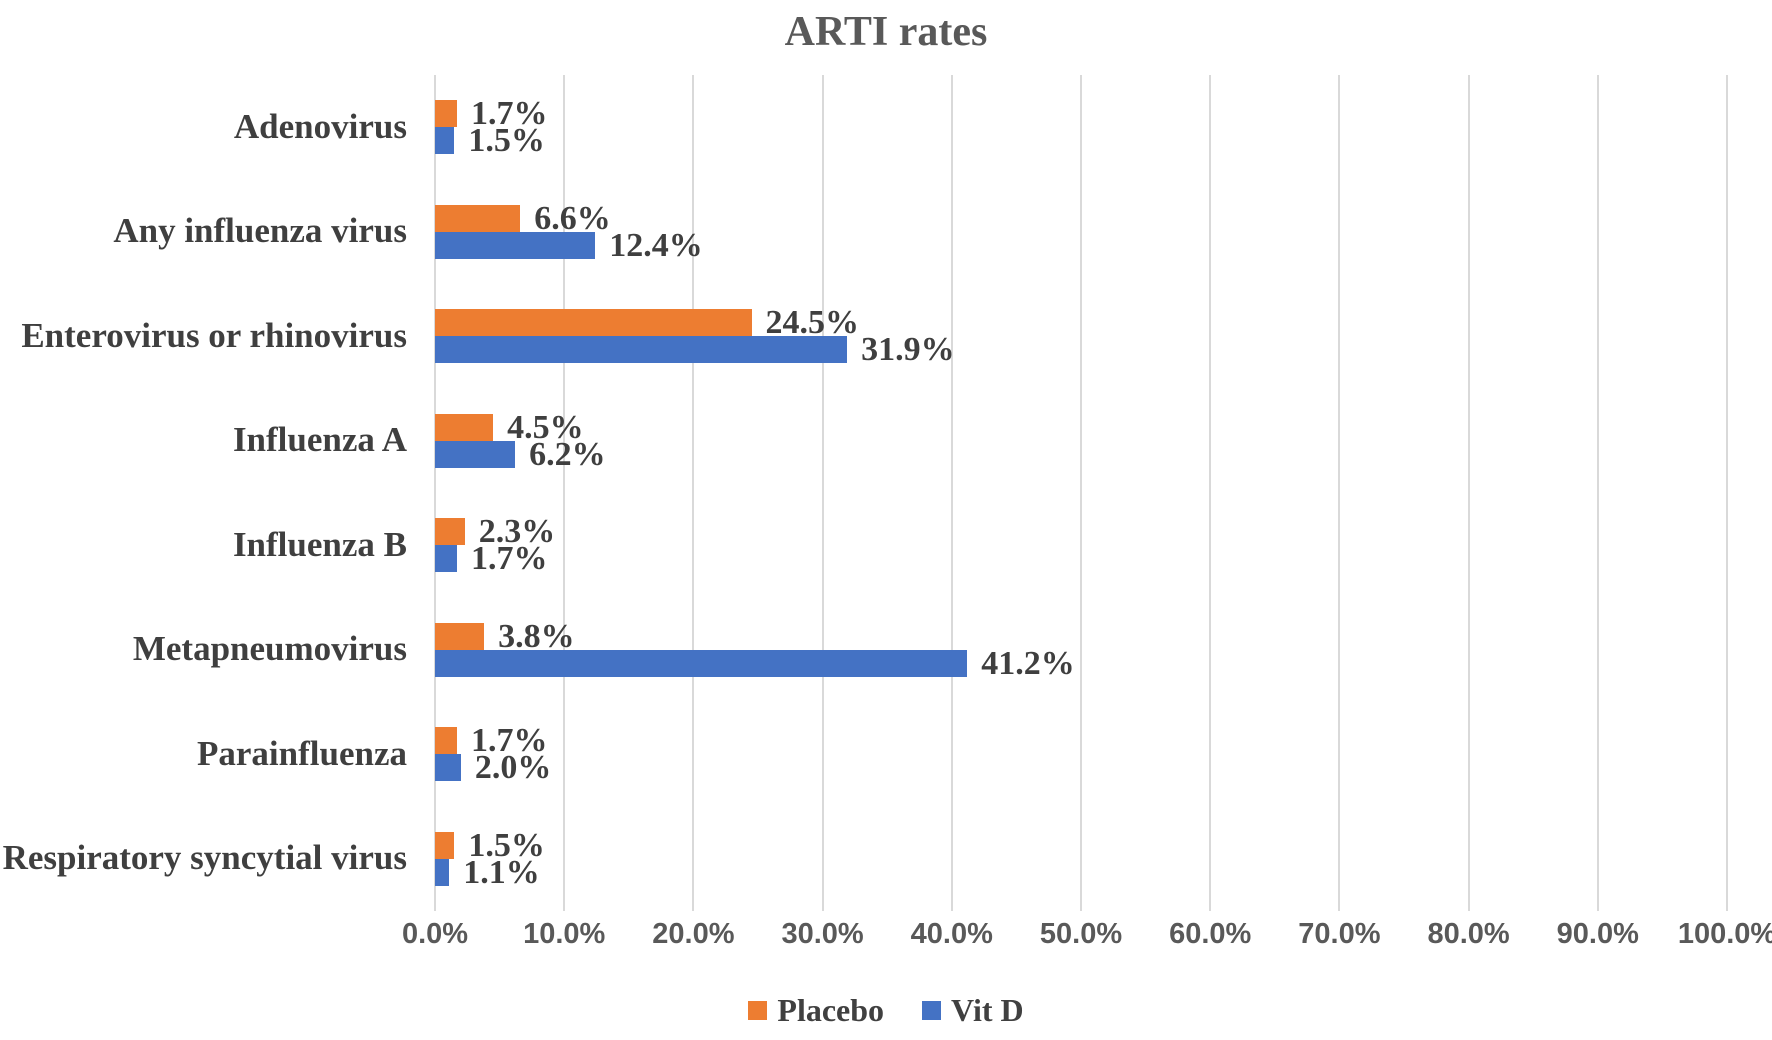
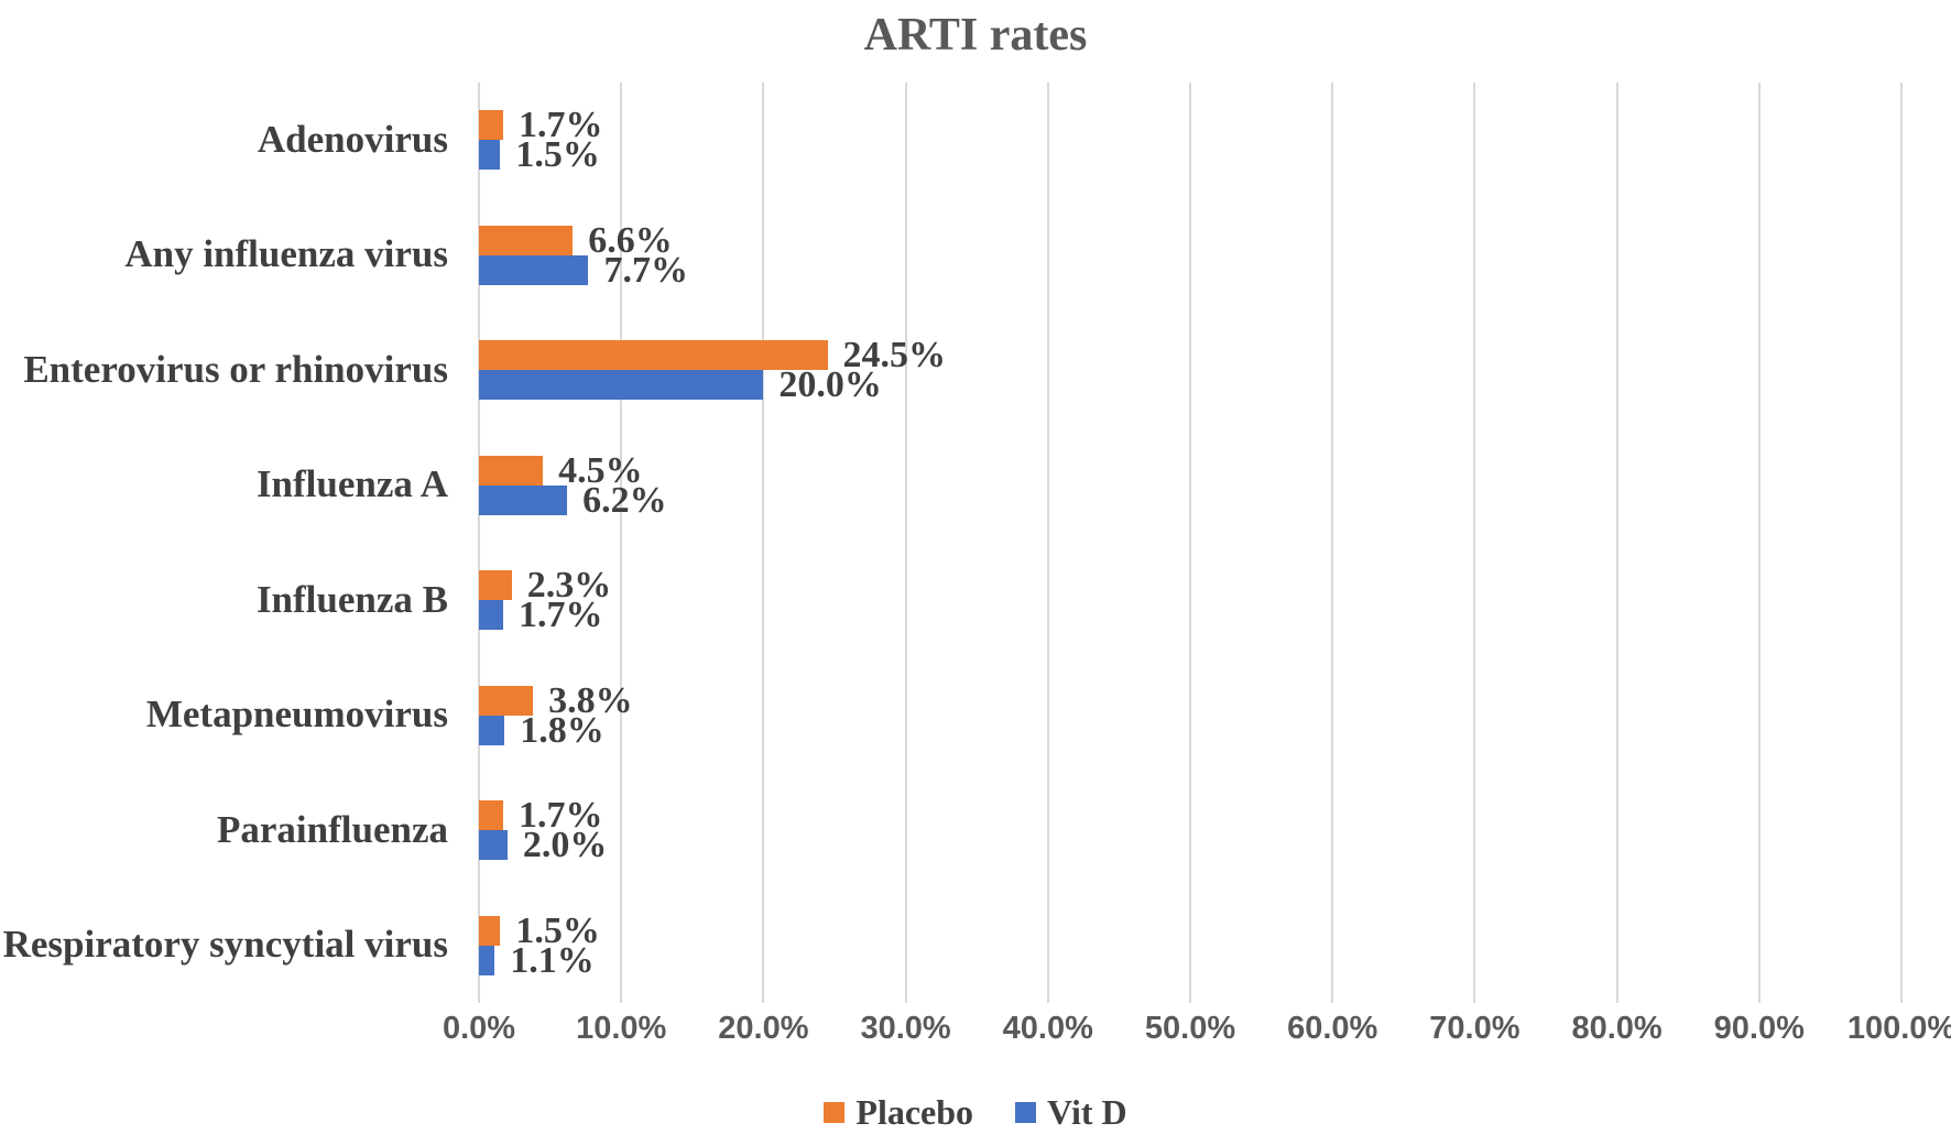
Vit D/Any influenza virus: 12.4% -> 7.7%
Vit D/Enterovirus or rhinovirus: 31.9% -> 20.0%
Vit D/Metapneumovirus: 41.2% -> 1.8%
